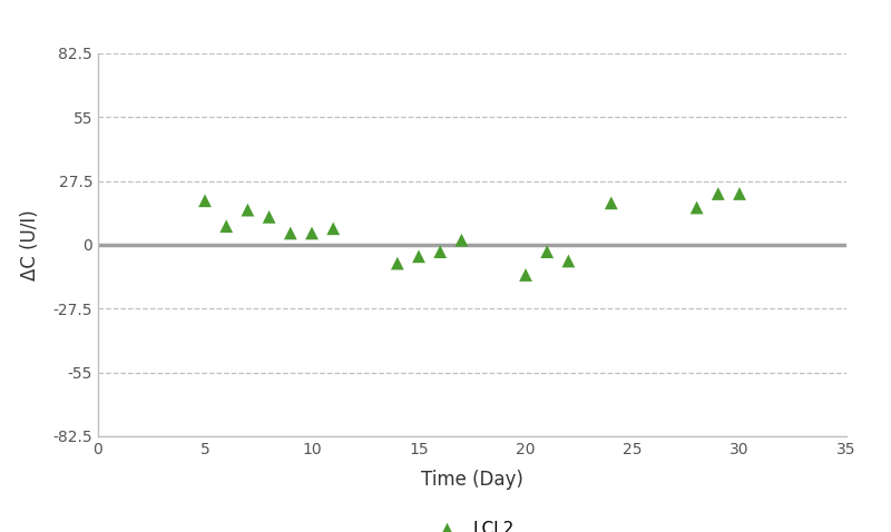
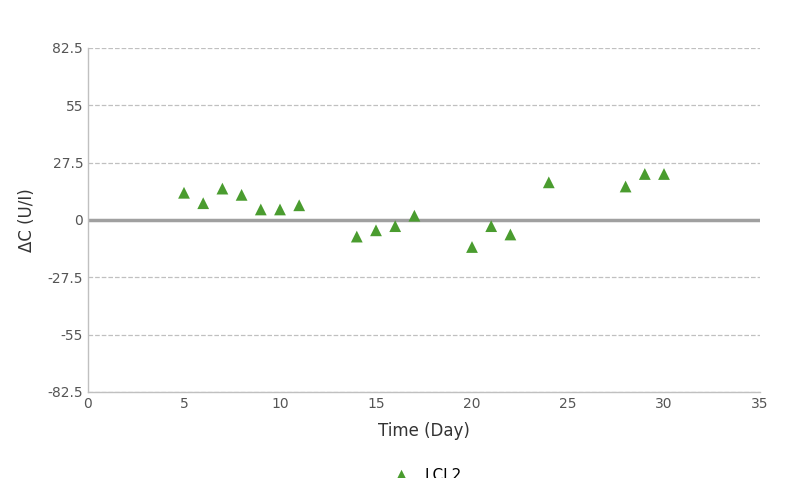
5: 19 -> 13
